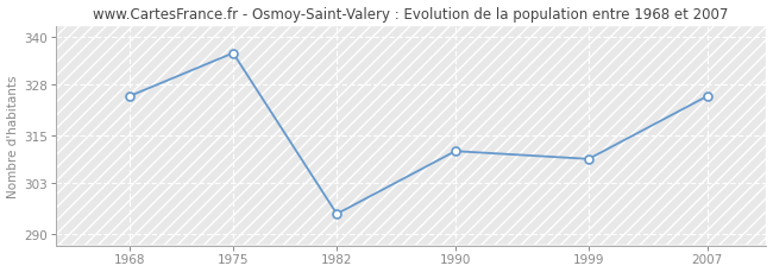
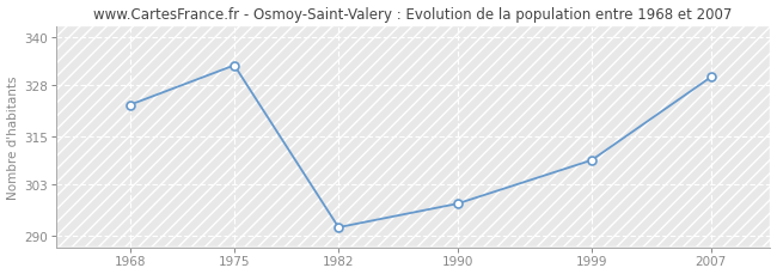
1968: 325 -> 323
1975: 336 -> 333
1982: 295 -> 292
1990: 311 -> 298
2007: 325 -> 330
